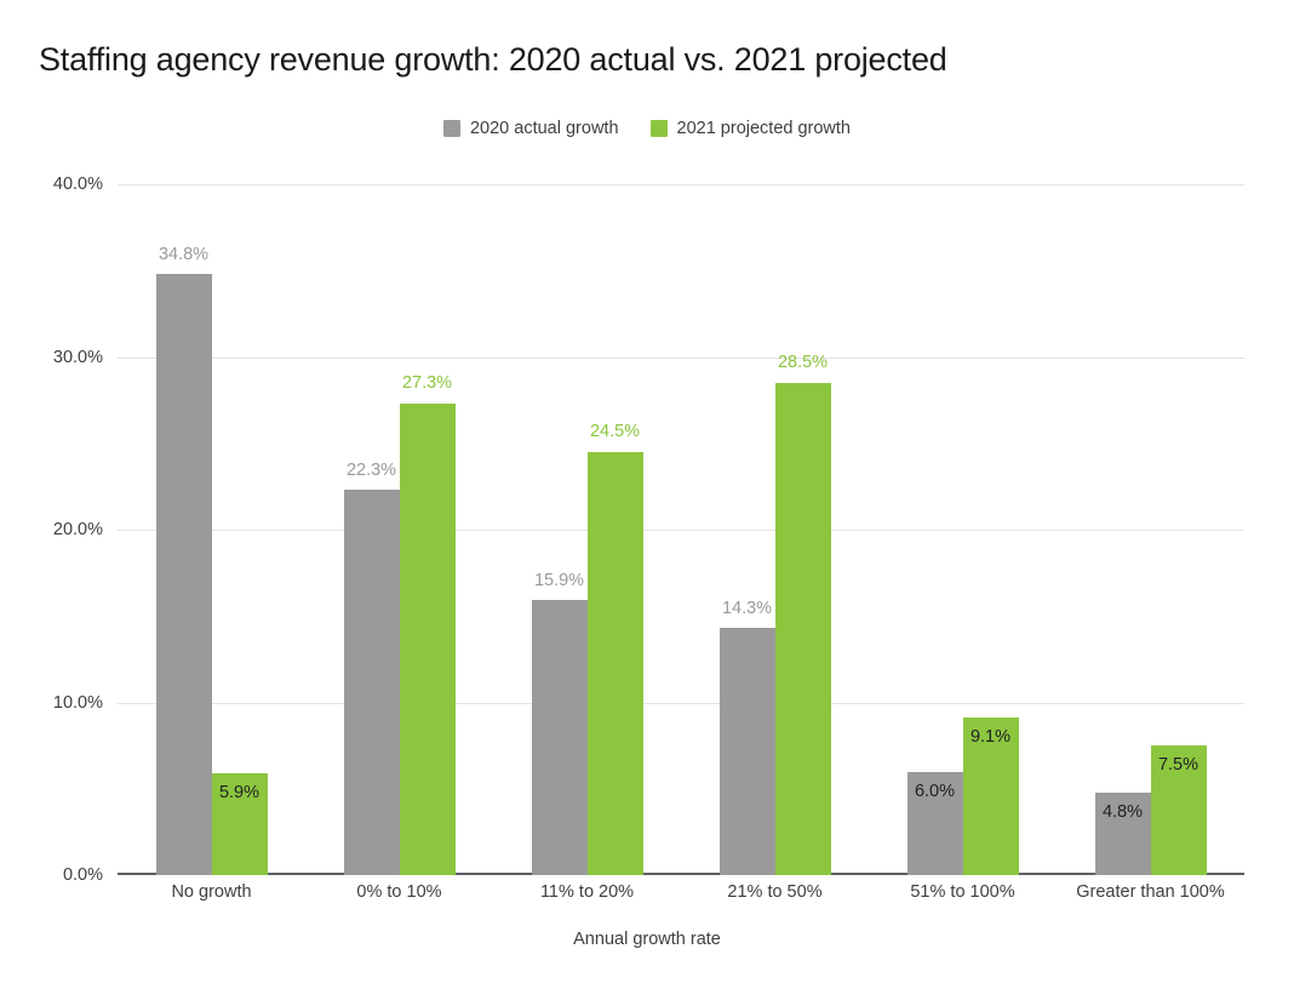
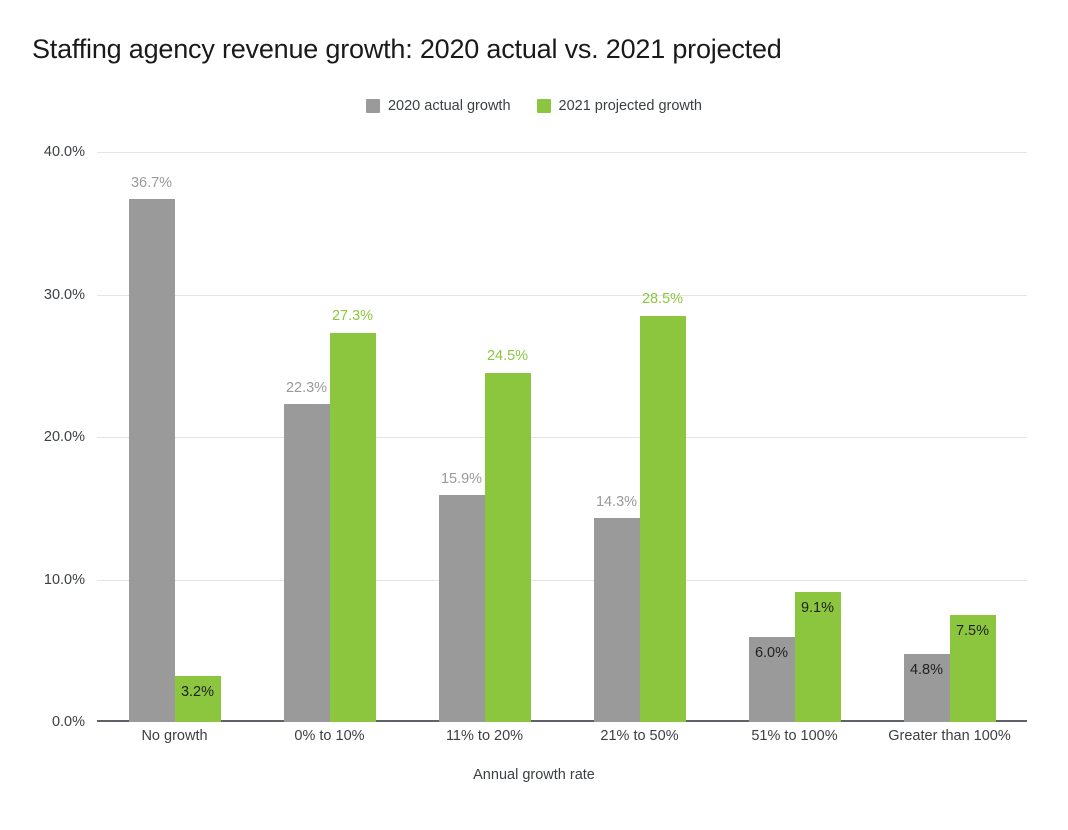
2020 actual growth/No growth: 34.8% -> 36.7%
2021 projected growth/No growth: 5.9% -> 3.2%
